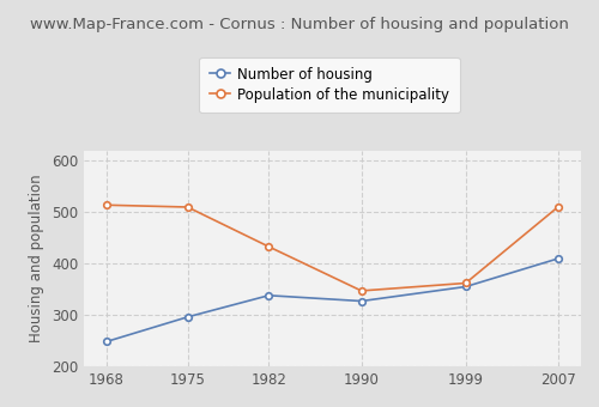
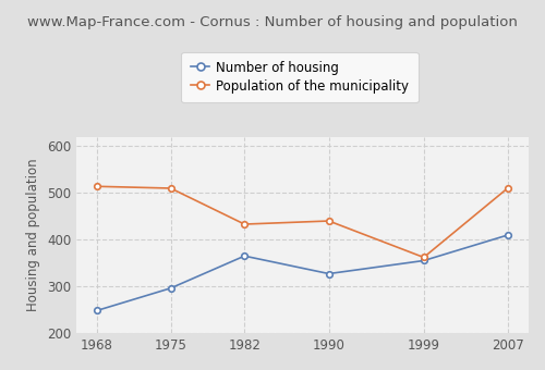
Number of housing/1982: 338 -> 365
Population of the municipality/1990: 347 -> 440
